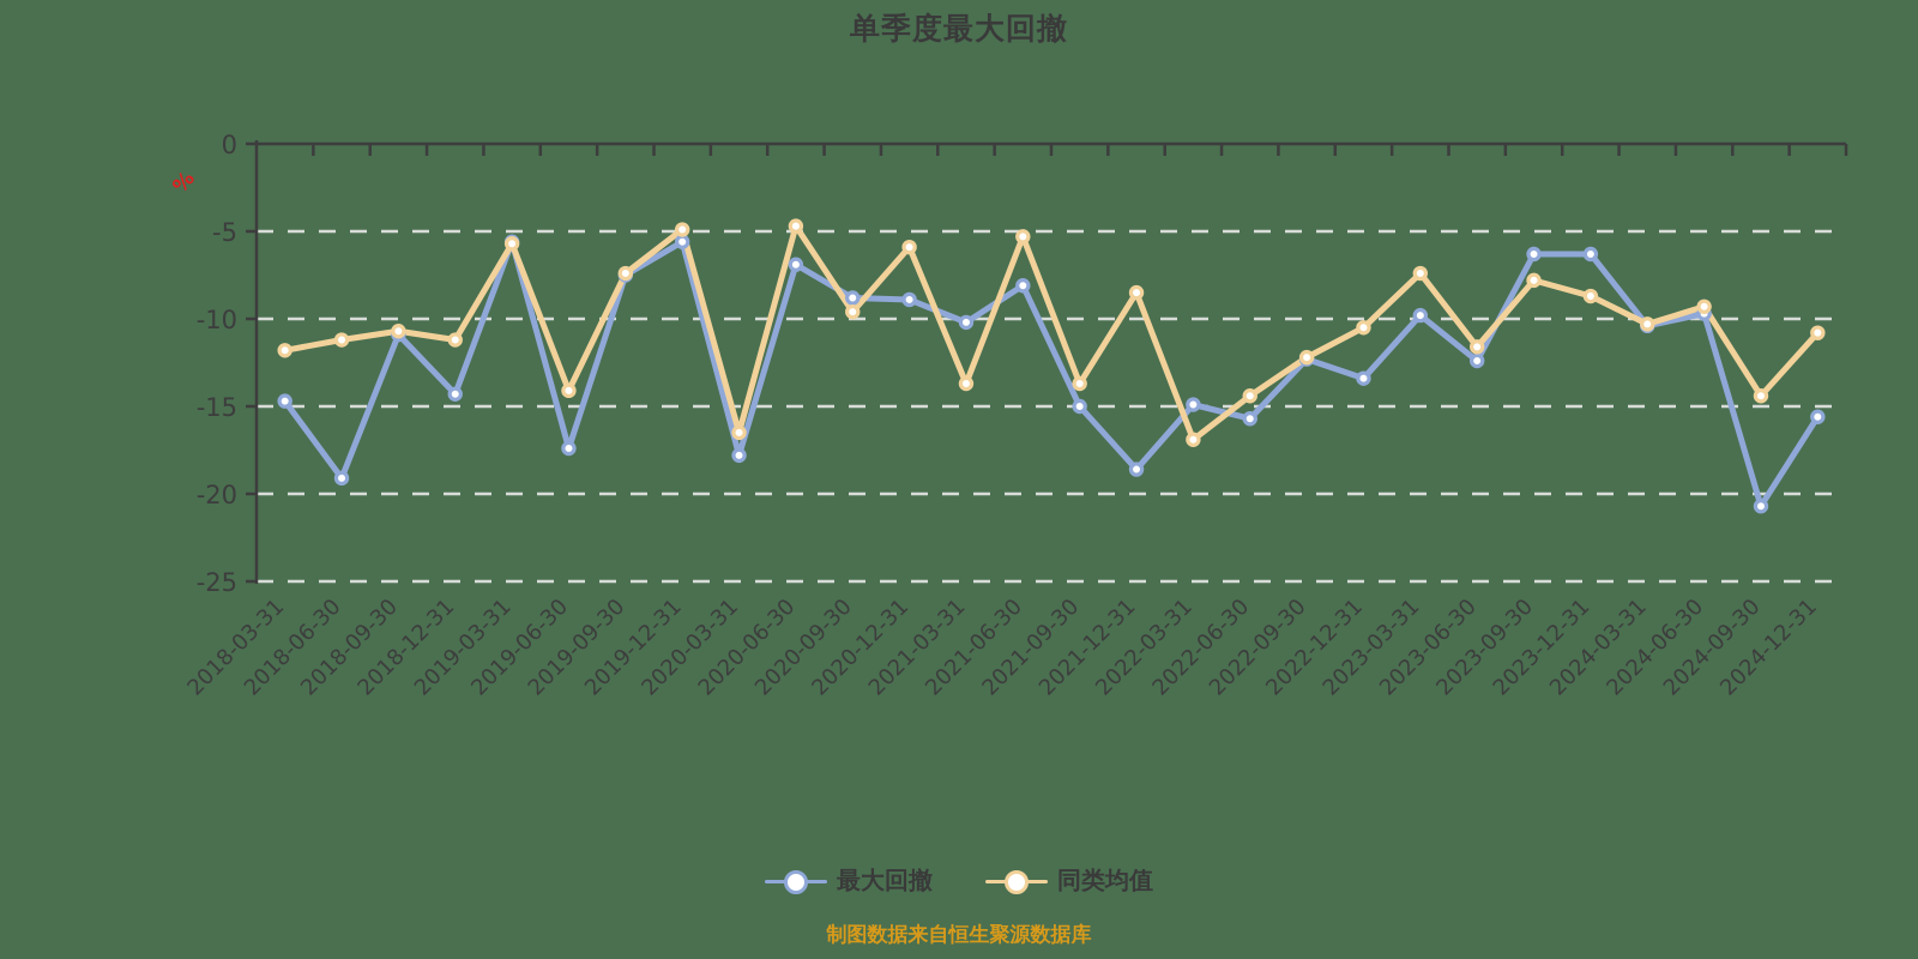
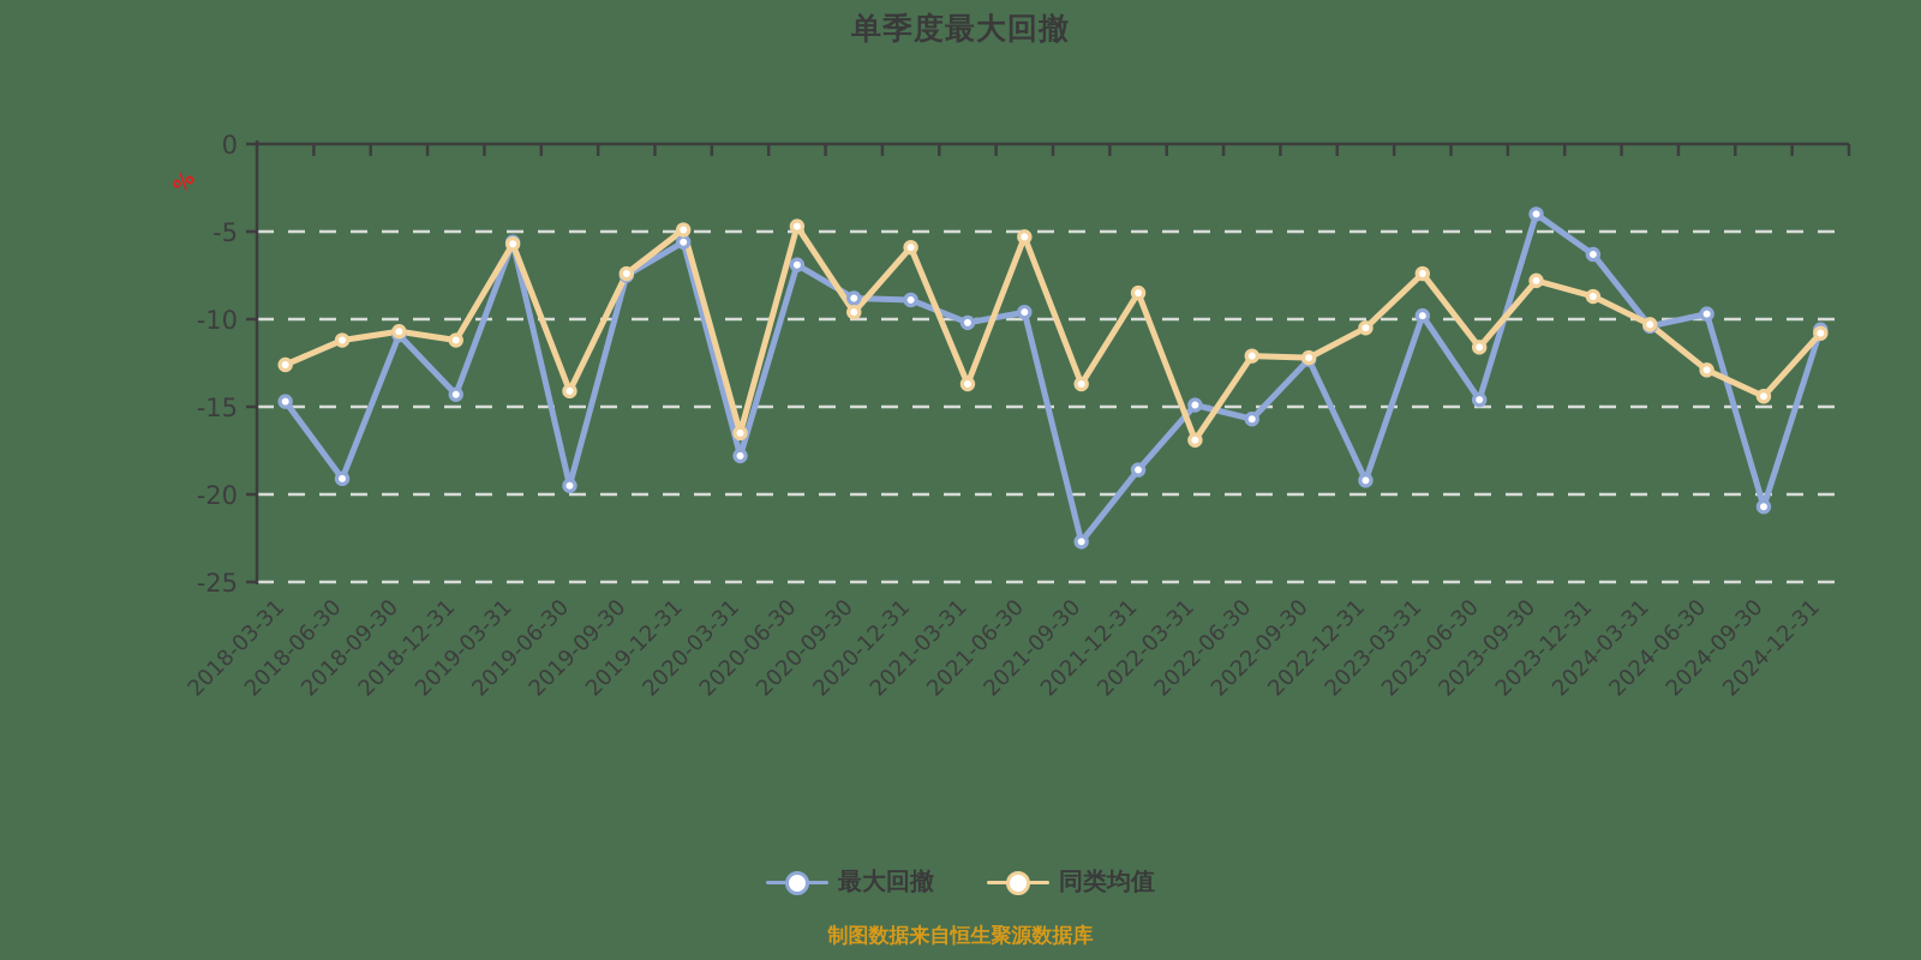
同类均值/2018-03-31: -11.8 -> -12.6
最大回撤/2019-06-30: -17.4 -> -19.5
最大回撤/2021-06-30: -8.1 -> -9.6
最大回撤/2021-09-30: -15.0 -> -22.7
同类均值/2022-06-30: -14.4 -> -12.1
最大回撤/2022-12-31: -13.4 -> -19.2
最大回撤/2023-06-30: -12.4 -> -14.6
最大回撤/2023-09-30: -6.3 -> -4.0
同类均值/2024-06-30: -9.3 -> -12.9
最大回撤/2024-12-31: -15.6 -> -10.6
